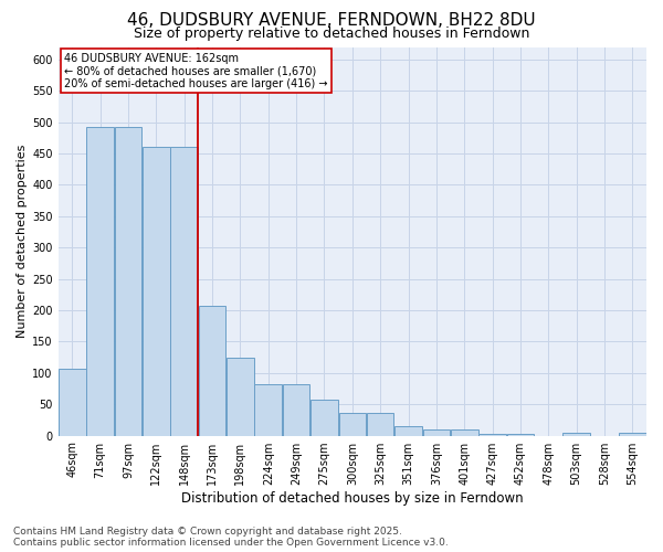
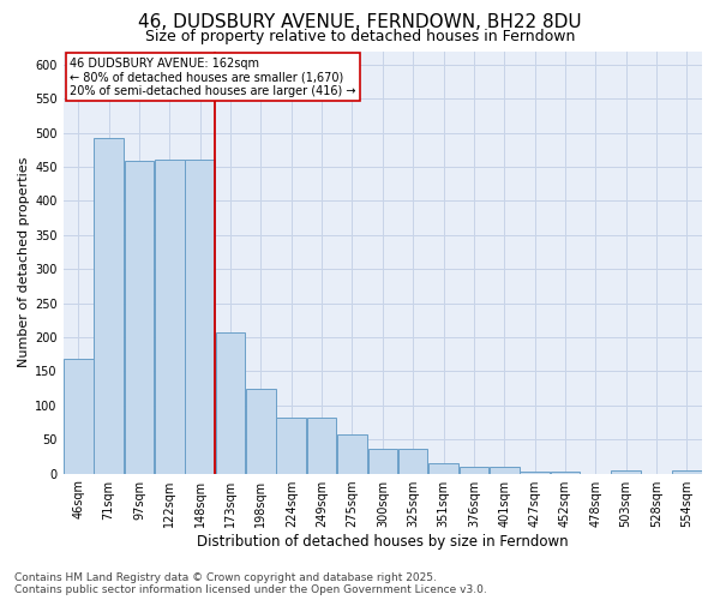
46sqm: 106 -> 168
97sqm: 493 -> 458
